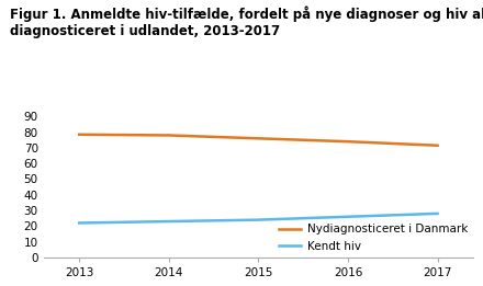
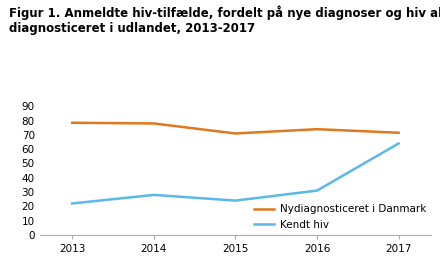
Kendt hiv/2014: 23 -> 28
Nydiagnosticeret i Danmark/2015: 76 -> 71
Kendt hiv/2016: 26 -> 31
Kendt hiv/2017: 28 -> 64
